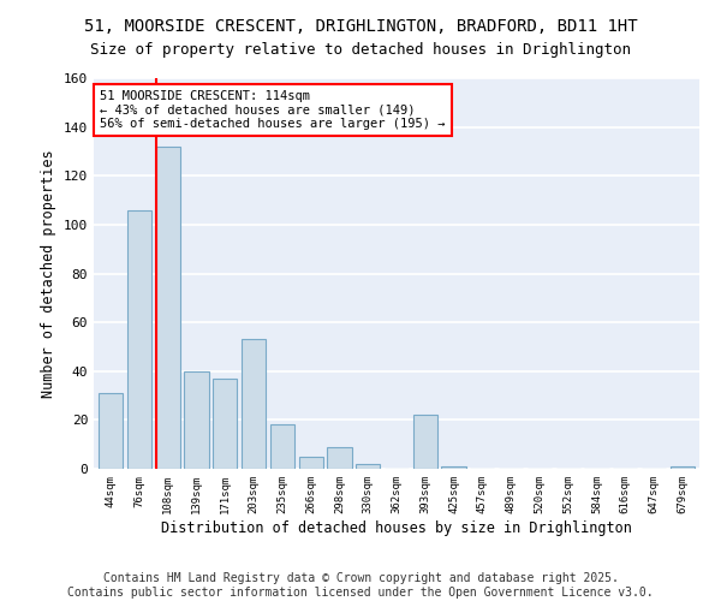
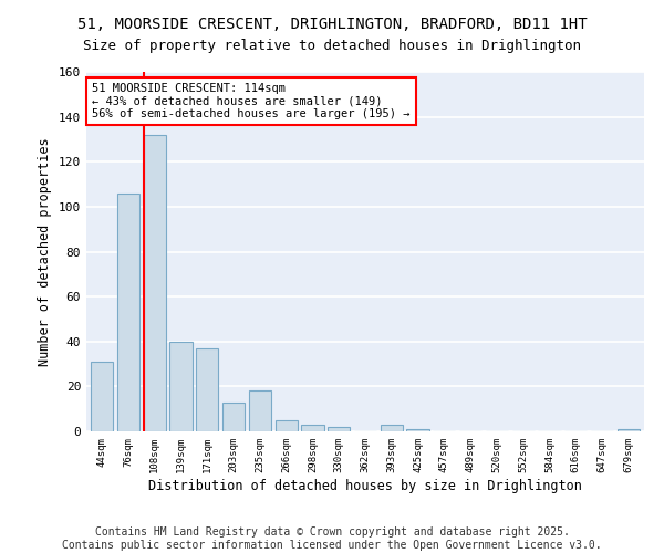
203sqm: 53 -> 13
298sqm: 9 -> 3
393sqm: 22 -> 3
